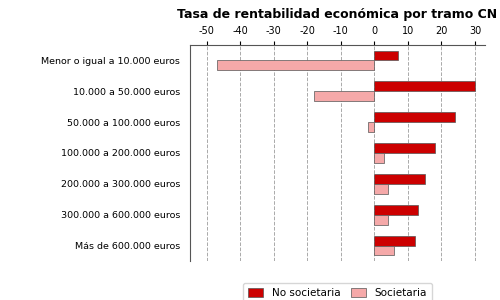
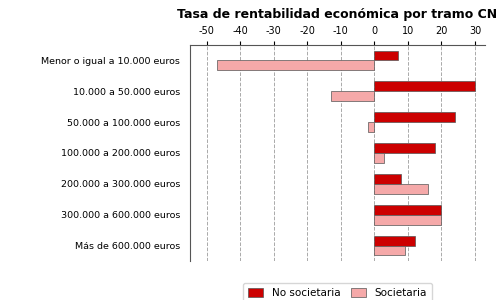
Societaria/10.000 a 50.000 euros: -18 -> -13
No societaria/200.000 a 300.000 euros: 15 -> 8
Societaria/200.000 a 300.000 euros: 4 -> 16
No societaria/300.000 a 600.000 euros: 13 -> 20
Societaria/300.000 a 600.000 euros: 4 -> 20
Societaria/Más de 600.000 euros: 6 -> 9
